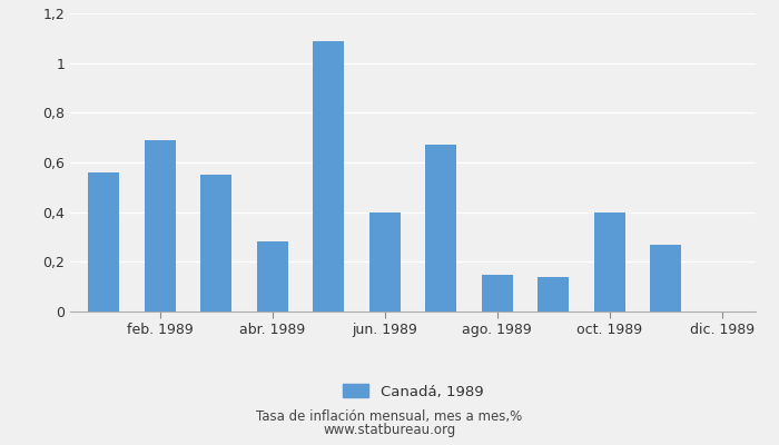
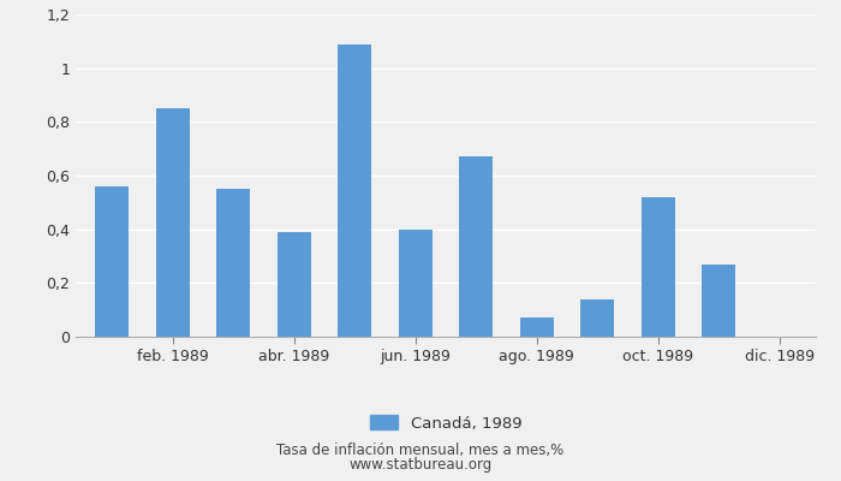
feb. 1989: 0,69 -> 0,85
abr. 1989: 0,28 -> 0,39
ago. 1989: 0,15 -> 0,07
oct. 1989: 0,40 -> 0,52
